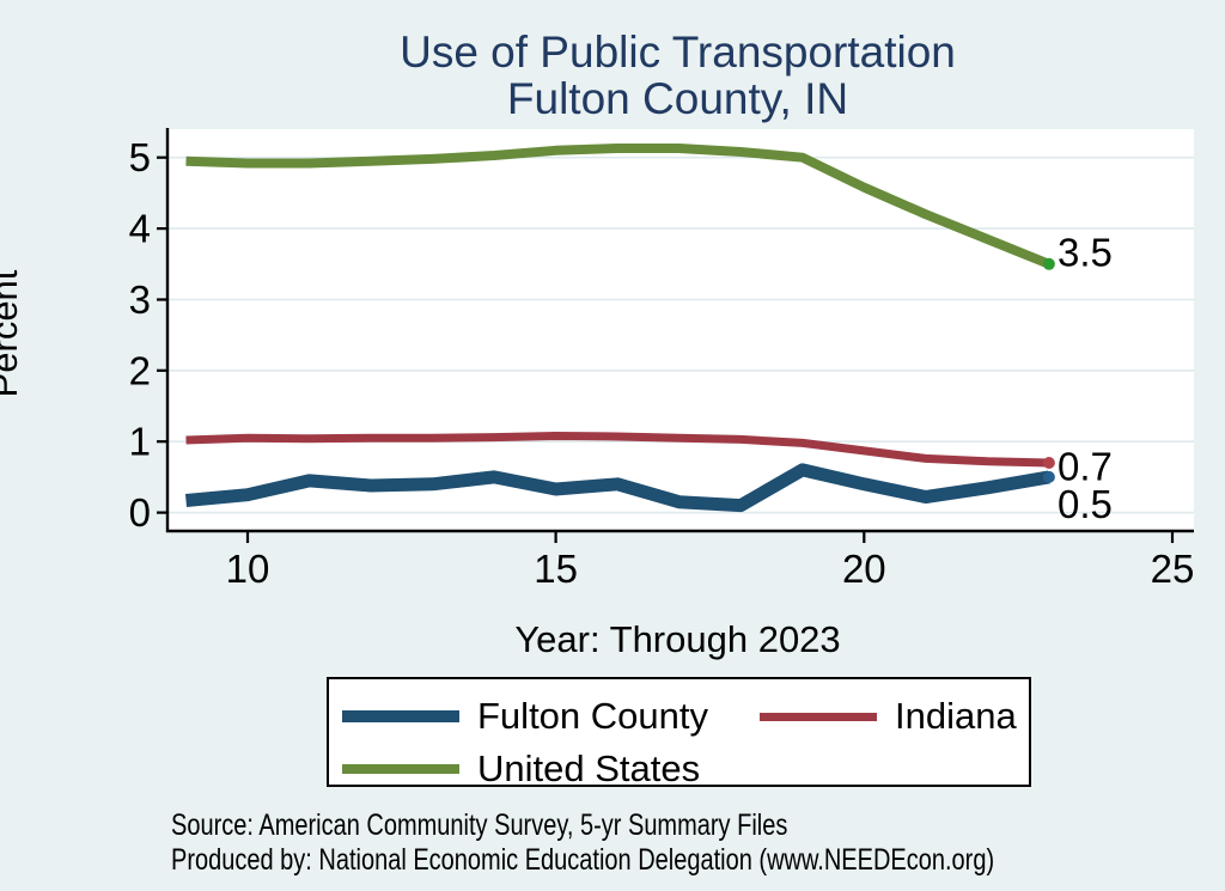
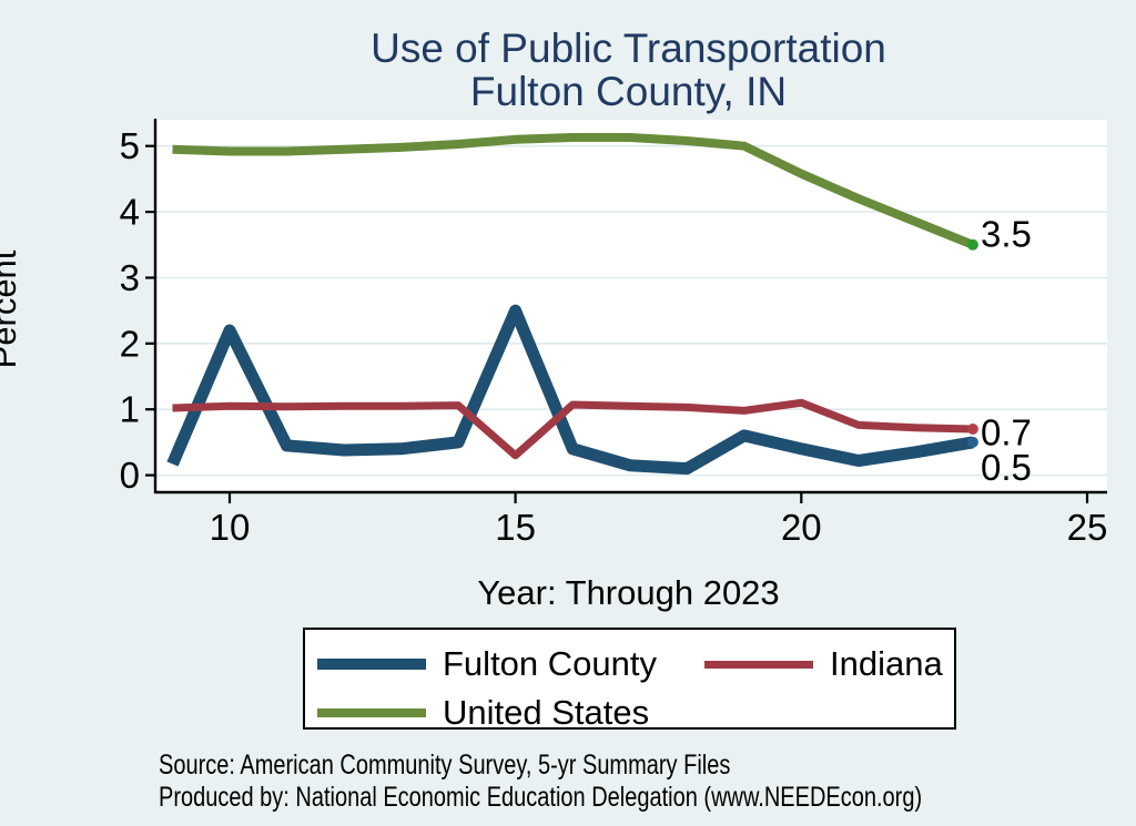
Fulton County/10: 0.2 -> 2.2
Fulton County/15: 0.3 -> 2.5
Indiana/15: 1.1 -> 0.3
Indiana/20: 0.9 -> 1.1
